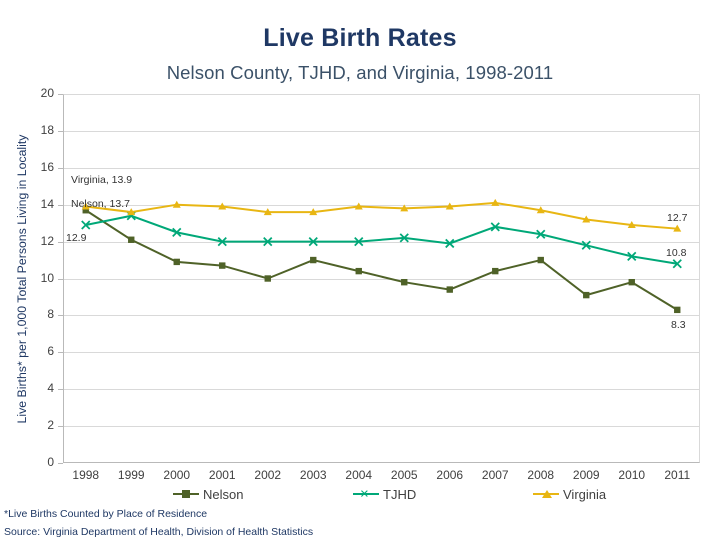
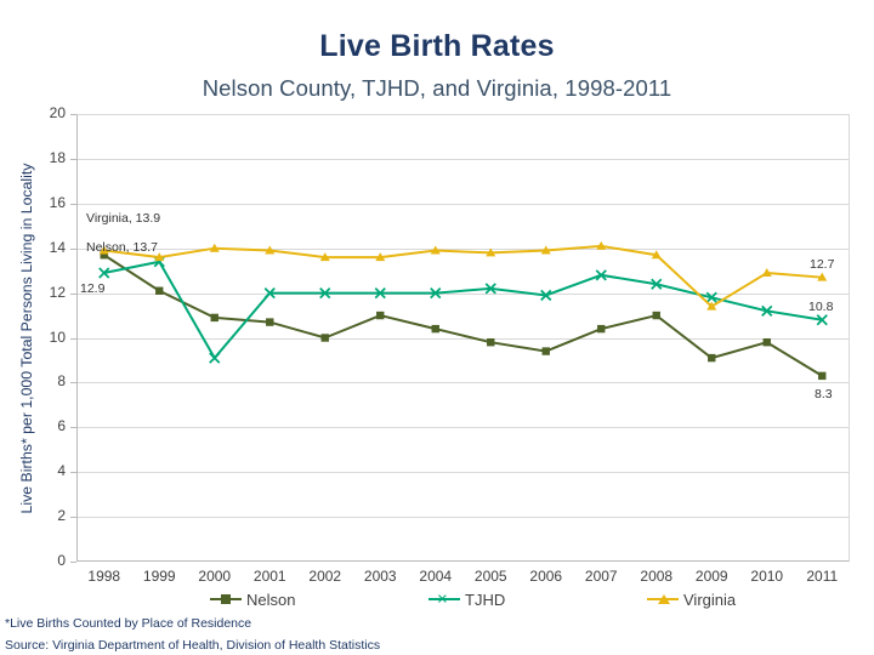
TJHD/2000: 12.5 -> 9.1
Virginia/2009: 13.2 -> 11.4
